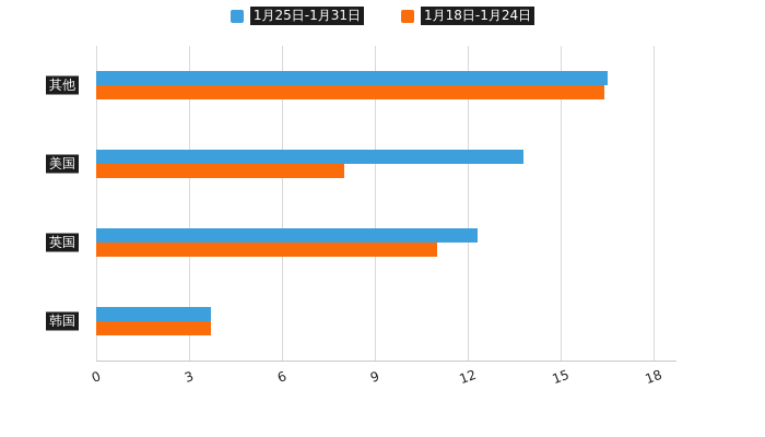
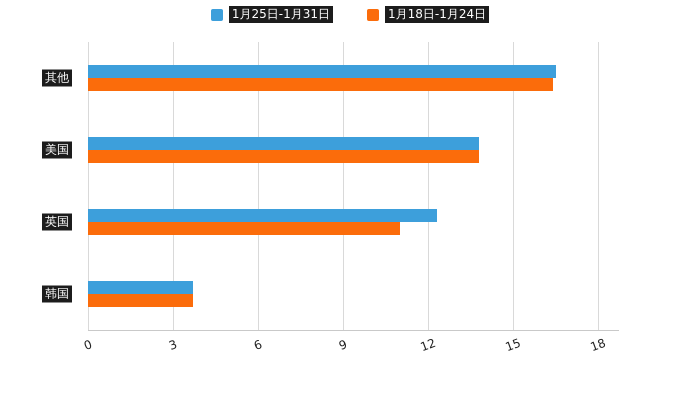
1月18日-1月24日/美国: 8.0 -> 13.8
